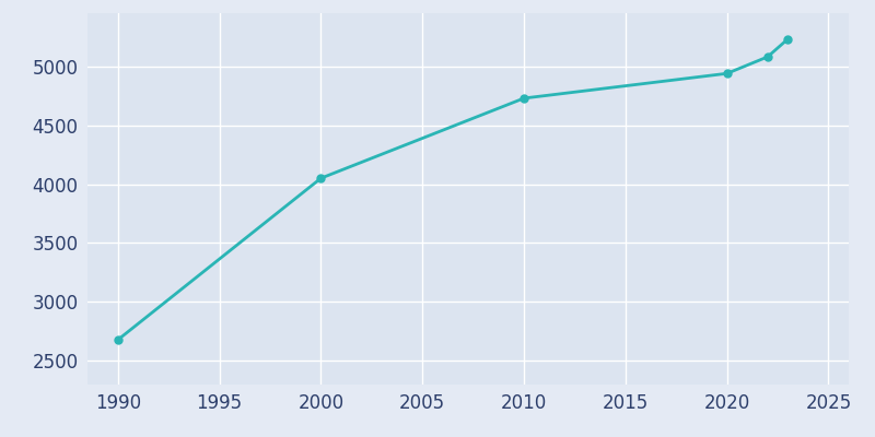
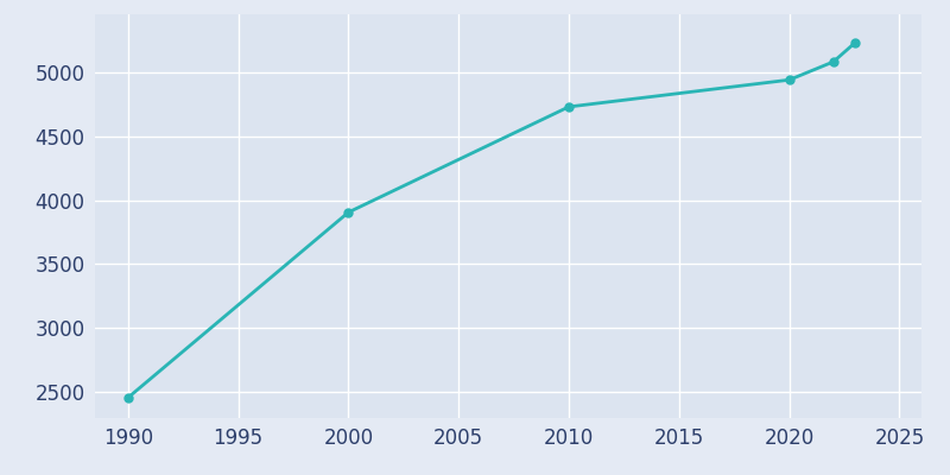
1990: 2680 -> 2460
2000: 4050 -> 3900
